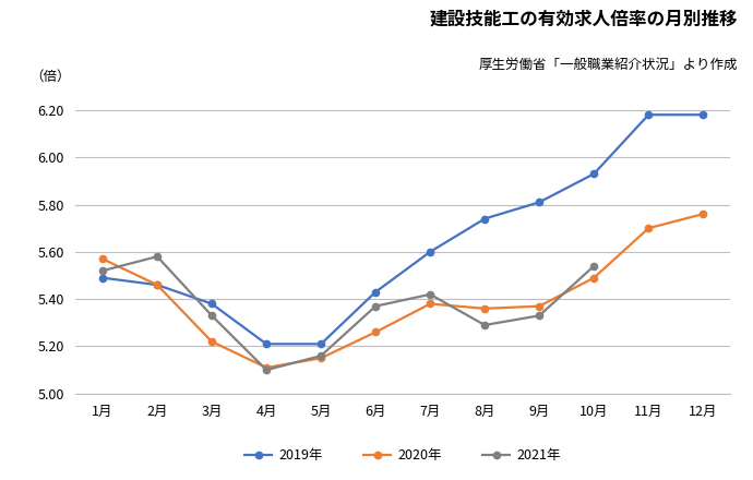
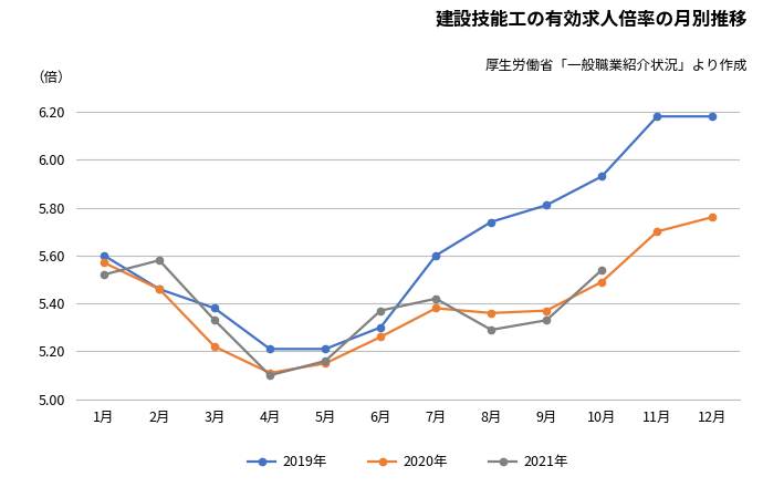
2019年/1月: 5.49 -> 5.60
2019年/6月: 5.43 -> 5.30
